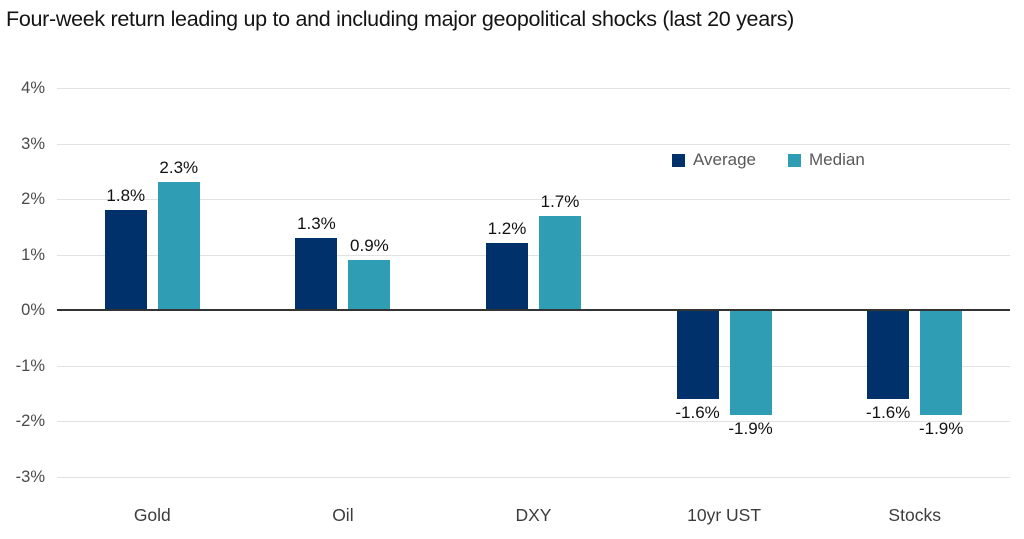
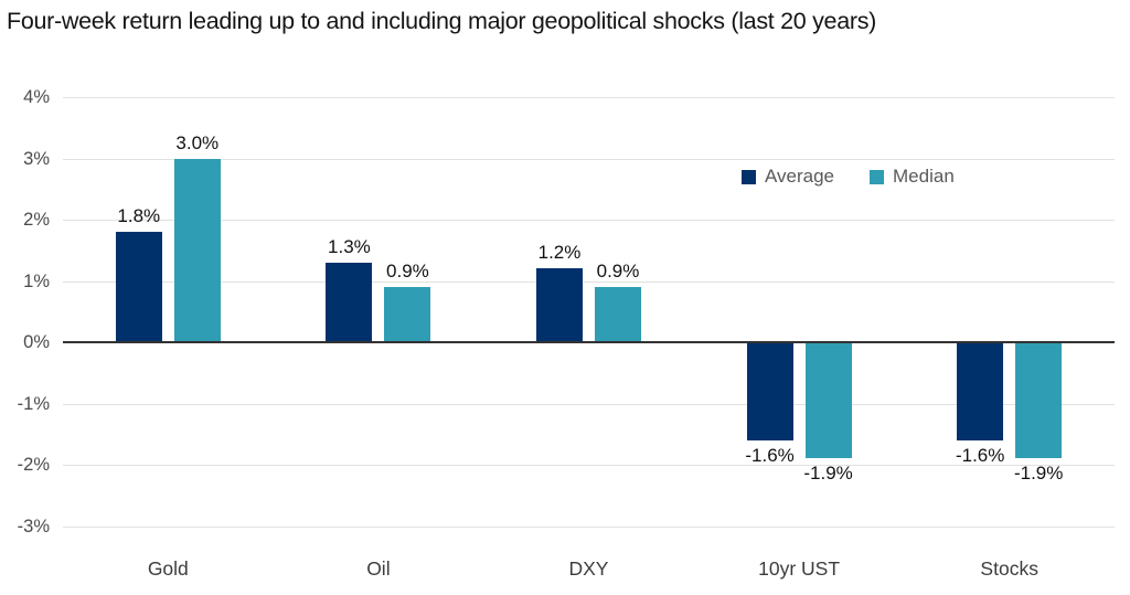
Median/Gold: 2.3% -> 3.0%
Median/DXY: 1.7% -> 0.9%
